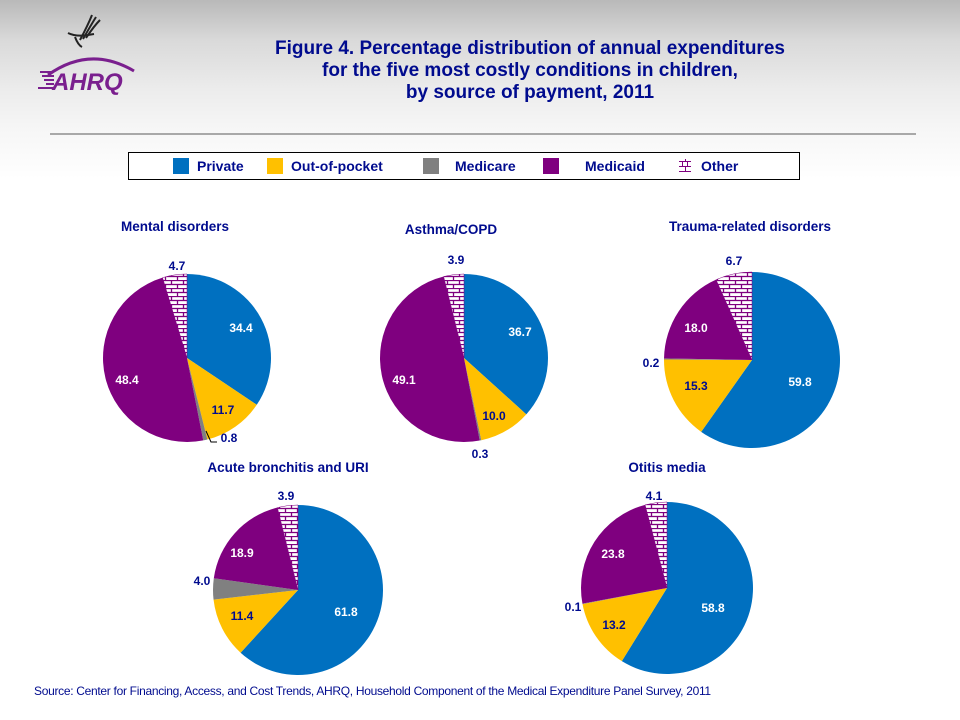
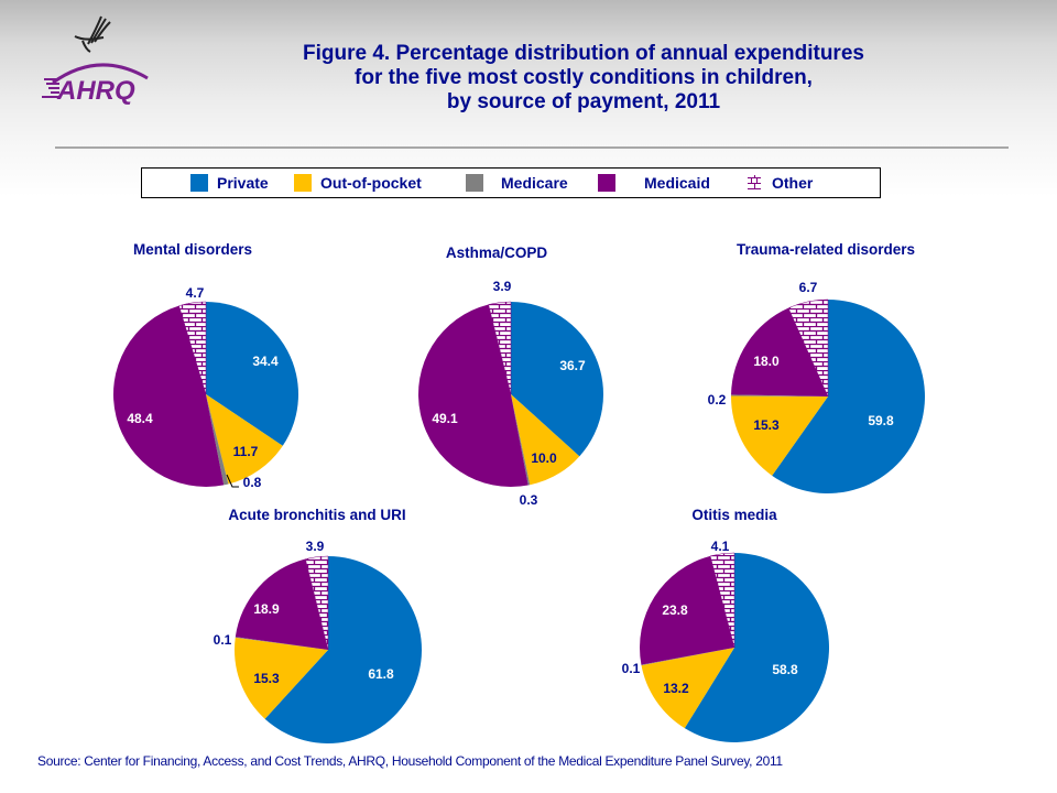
Acute bronchitis and URI/Out-of-pocket: 11.4 -> 15.3
Acute bronchitis and URI/Medicare: 4.0 -> 0.1
